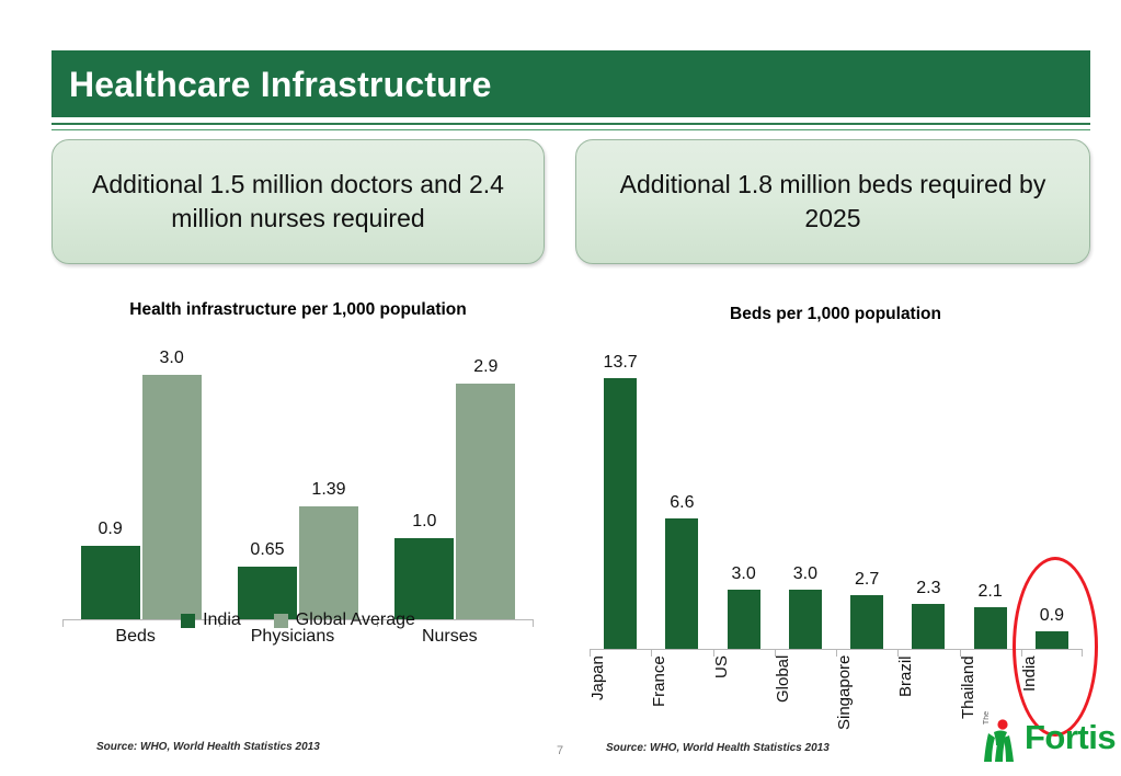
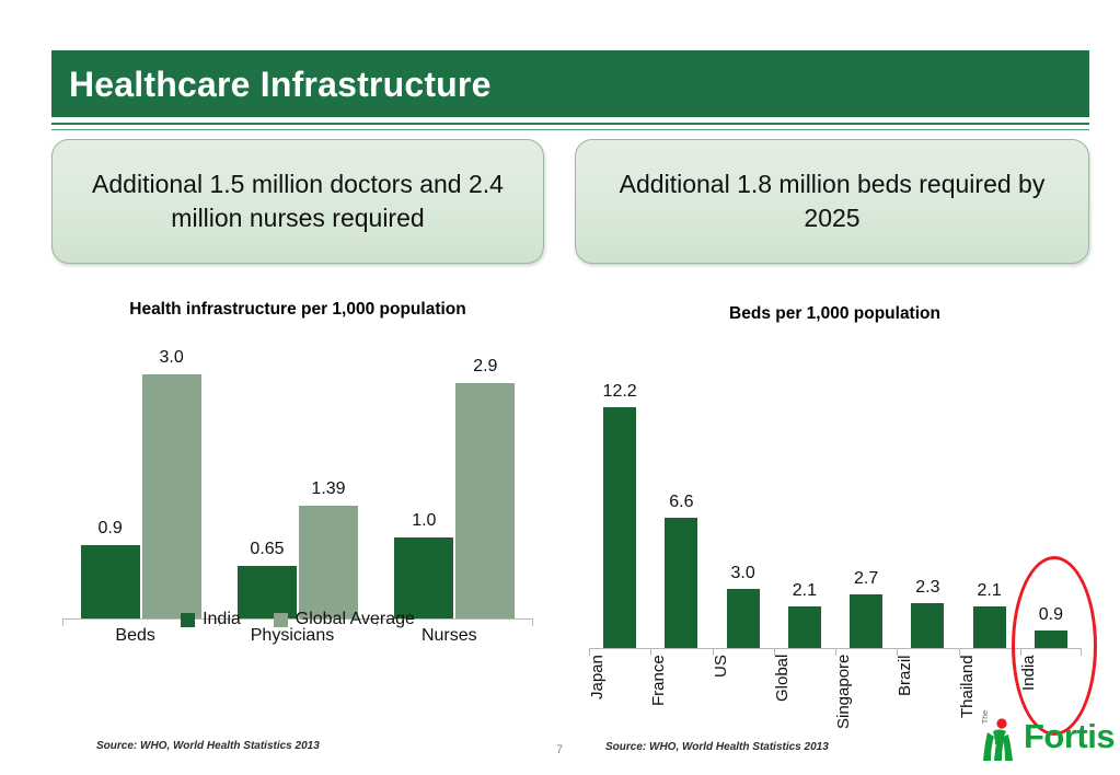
Beds per 1,000 population/Japan: 13.7 -> 12.2
Beds per 1,000 population/Global: 3.0 -> 2.1
